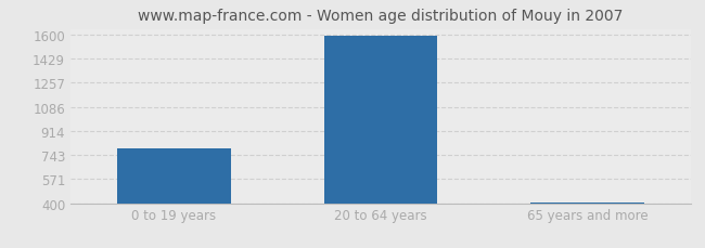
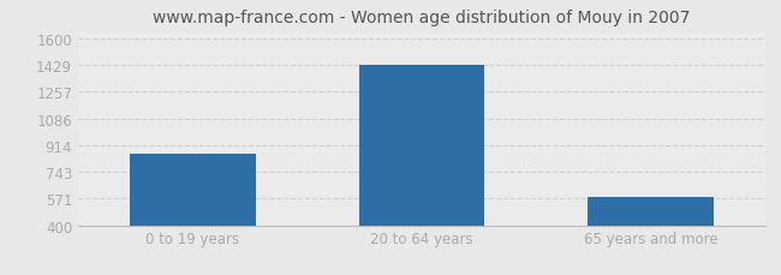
0 to 19 years: 790 -> 860
20 to 64 years: 1590 -> 1430
65 years and more: 410 -> 580
